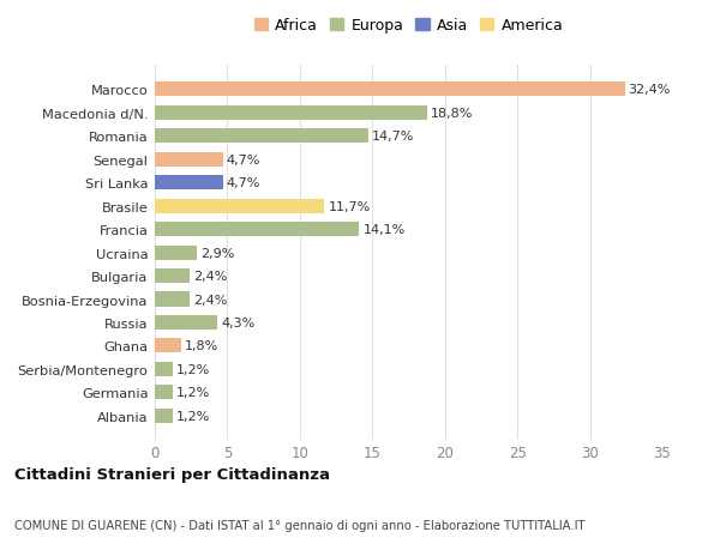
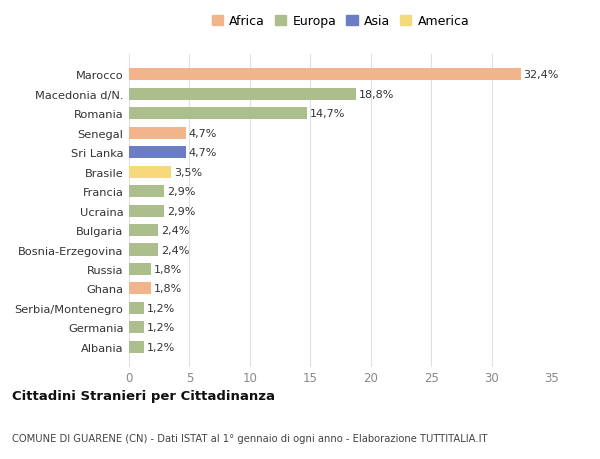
Brasile: 11,7% -> 3,5%
Francia: 14,1% -> 2,9%
Russia: 4,3% -> 1,8%
